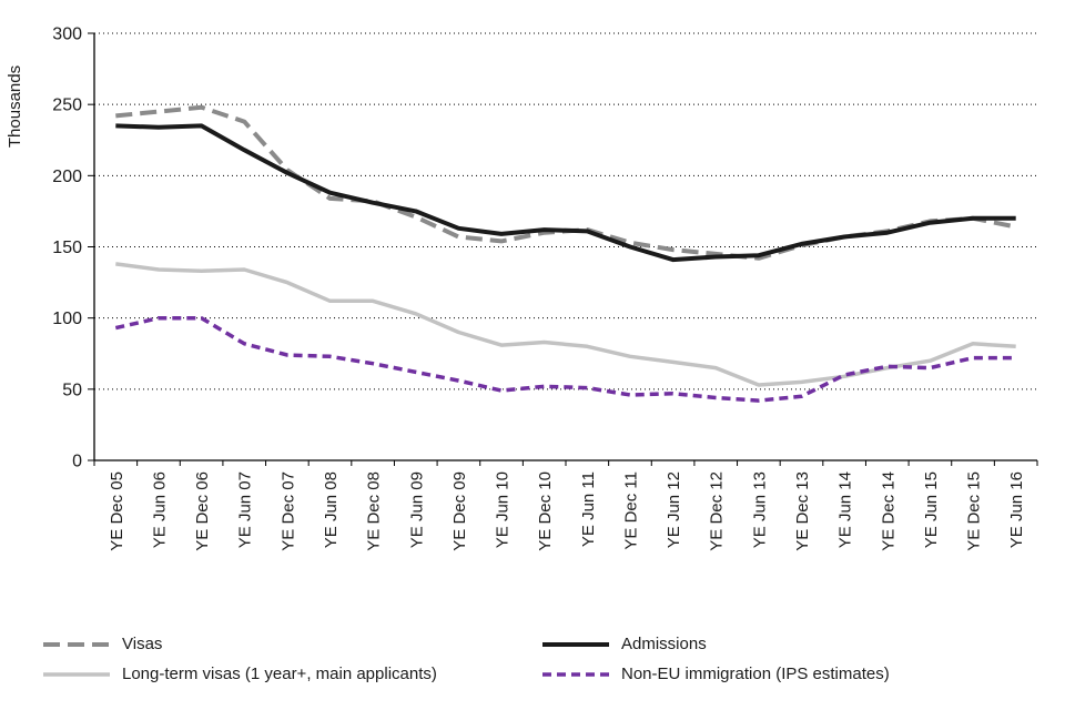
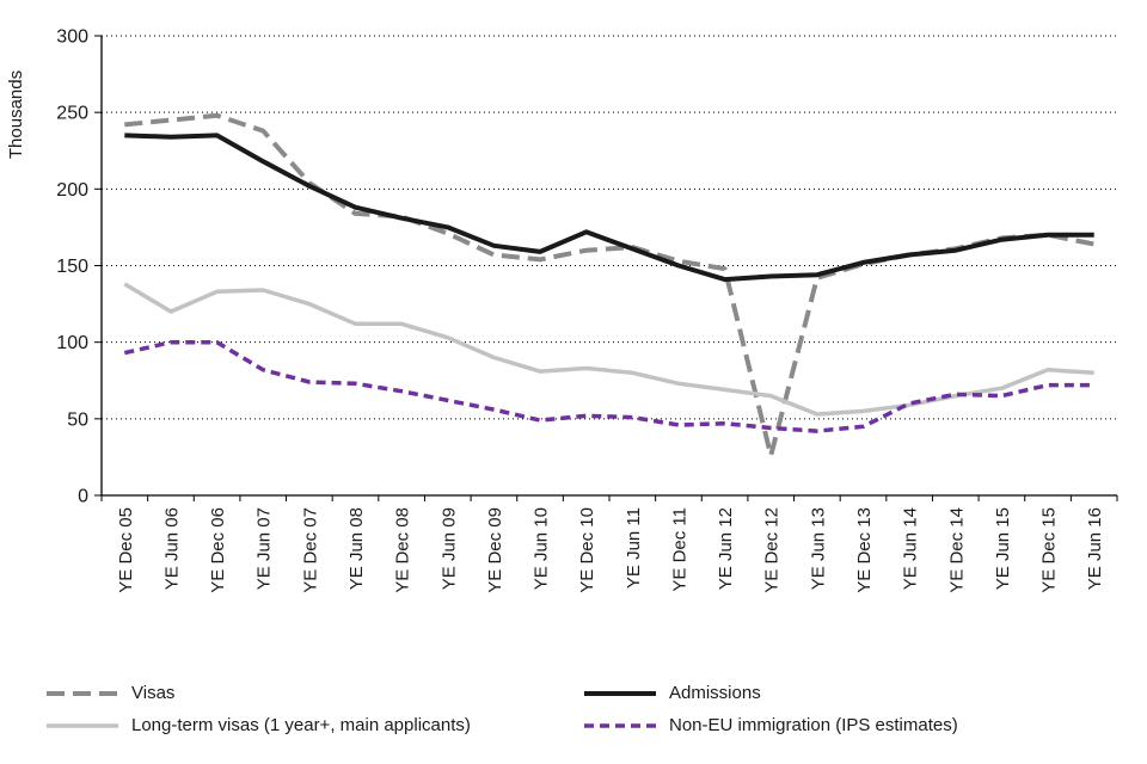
Long-term visas (1 year+, main applicants)/YE Jun 06: 134 -> 120
Admissions/YE Dec 10: 162 -> 172
Visas/YE Dec 12: 145 -> 26
